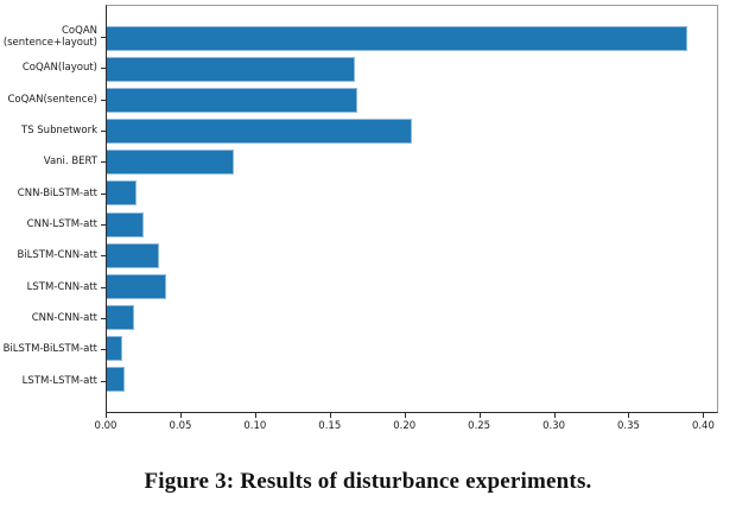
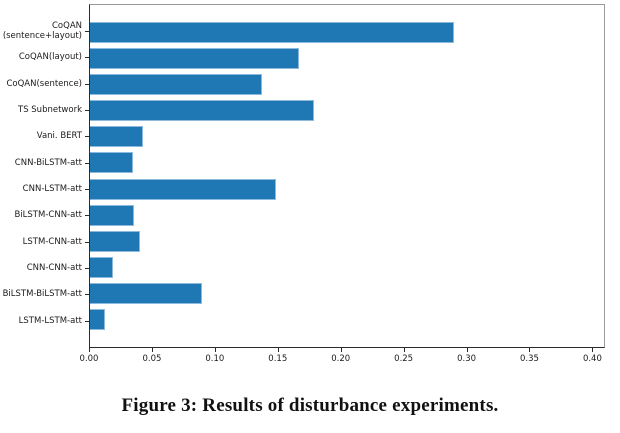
CoQAN (sentence+layout): 0.390 -> 0.290
CoQAN(sentence): 0.168 -> 0.137
TS Subnetwork: 0.205 -> 0.179
Vani. BERT: 0.085 -> 0.042
CNN-BiLSTM-att: 0.020 -> 0.034
CNN-LSTM-att: 0.025 -> 0.148
BiLSTM-BiLSTM-att: 0.010 -> 0.089
